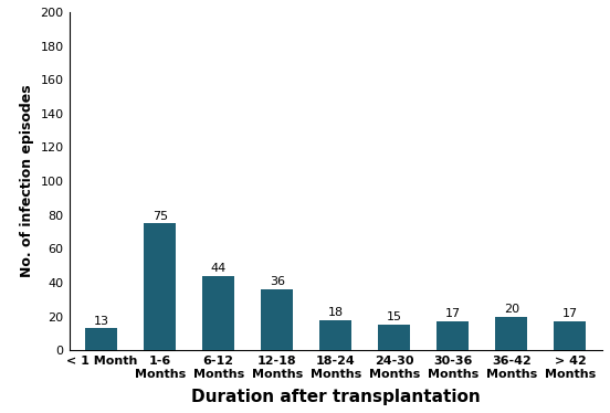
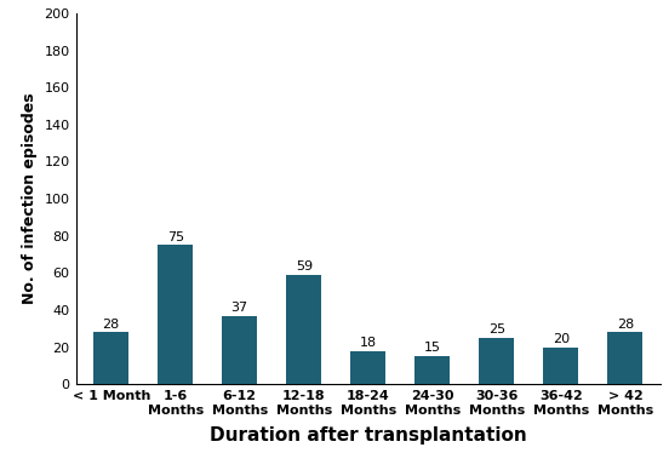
< 1 Month: 13 -> 28
6-12 Months: 44 -> 37
12-18 Months: 36 -> 59
30-36 Months: 17 -> 25
> 42 Months: 17 -> 28
